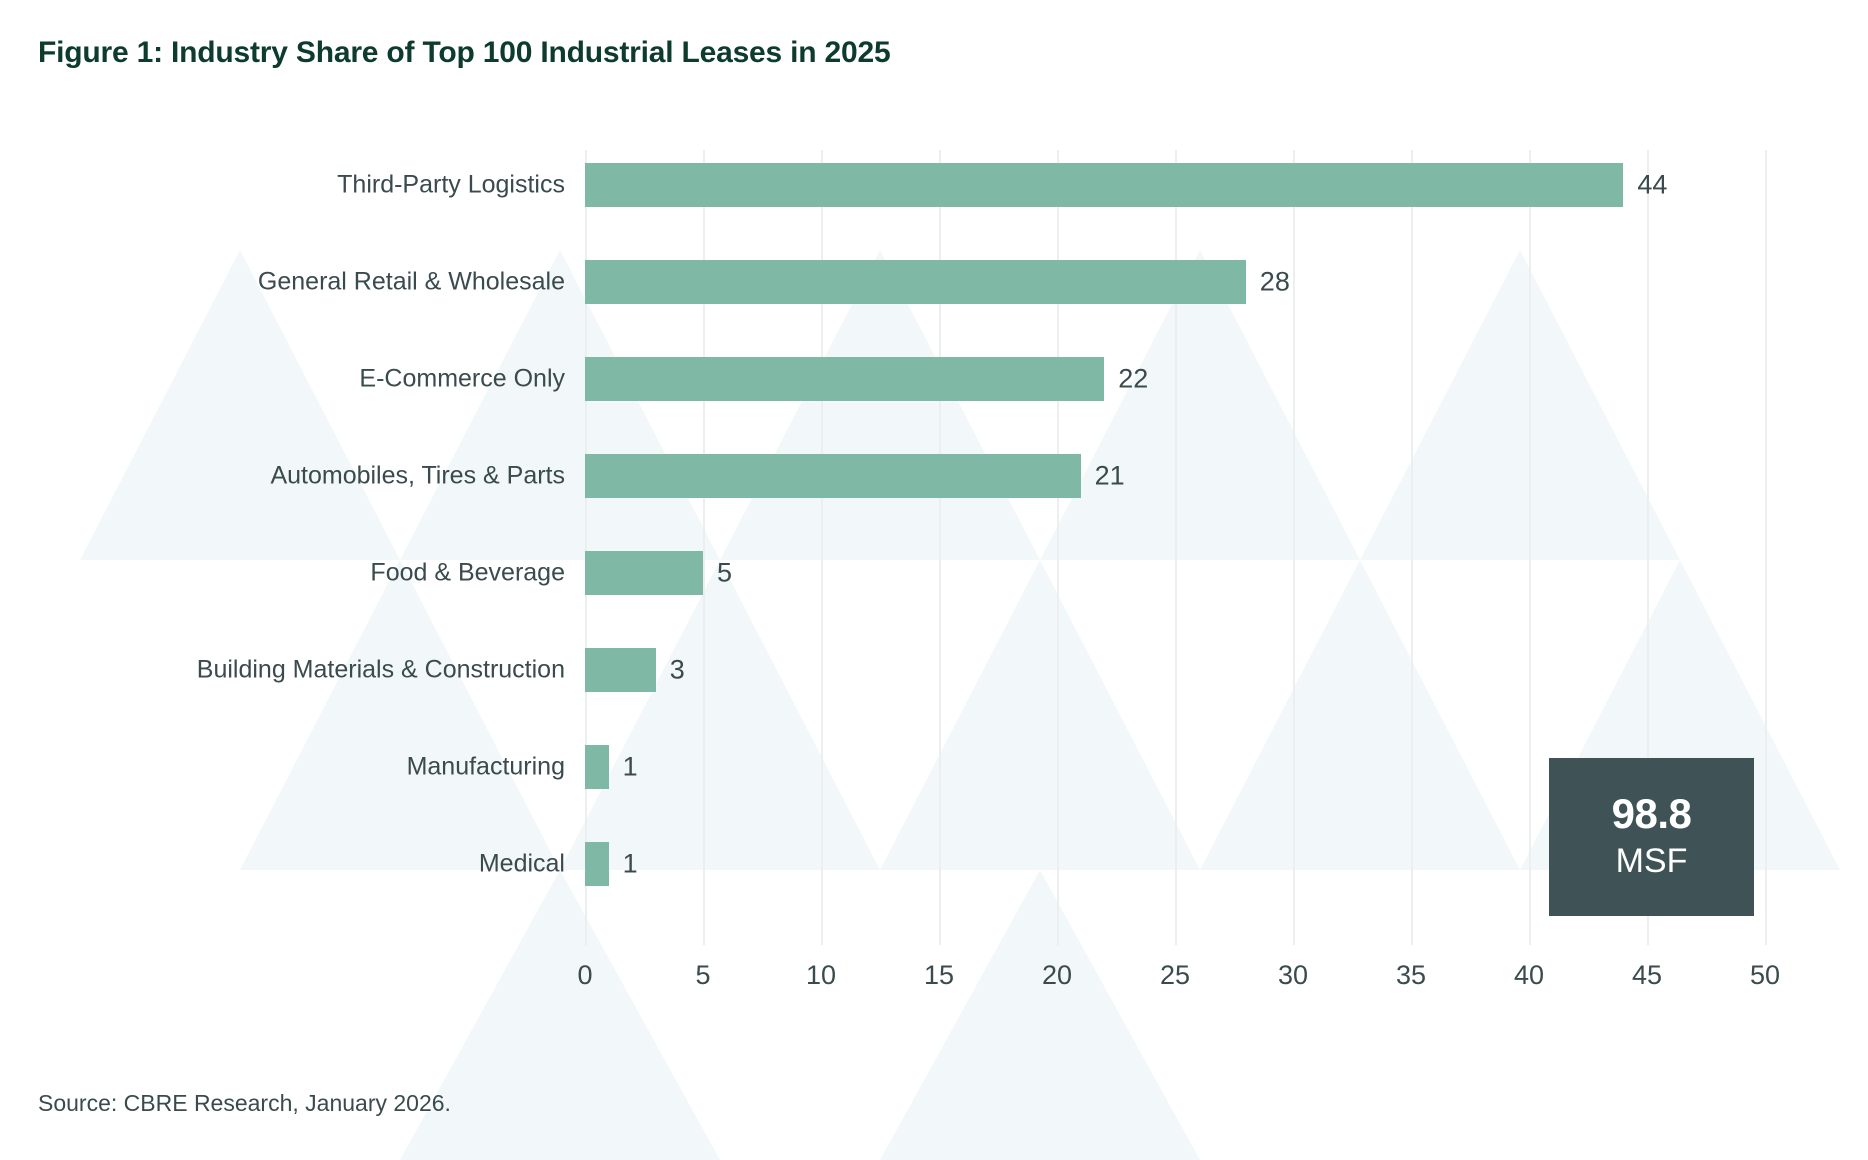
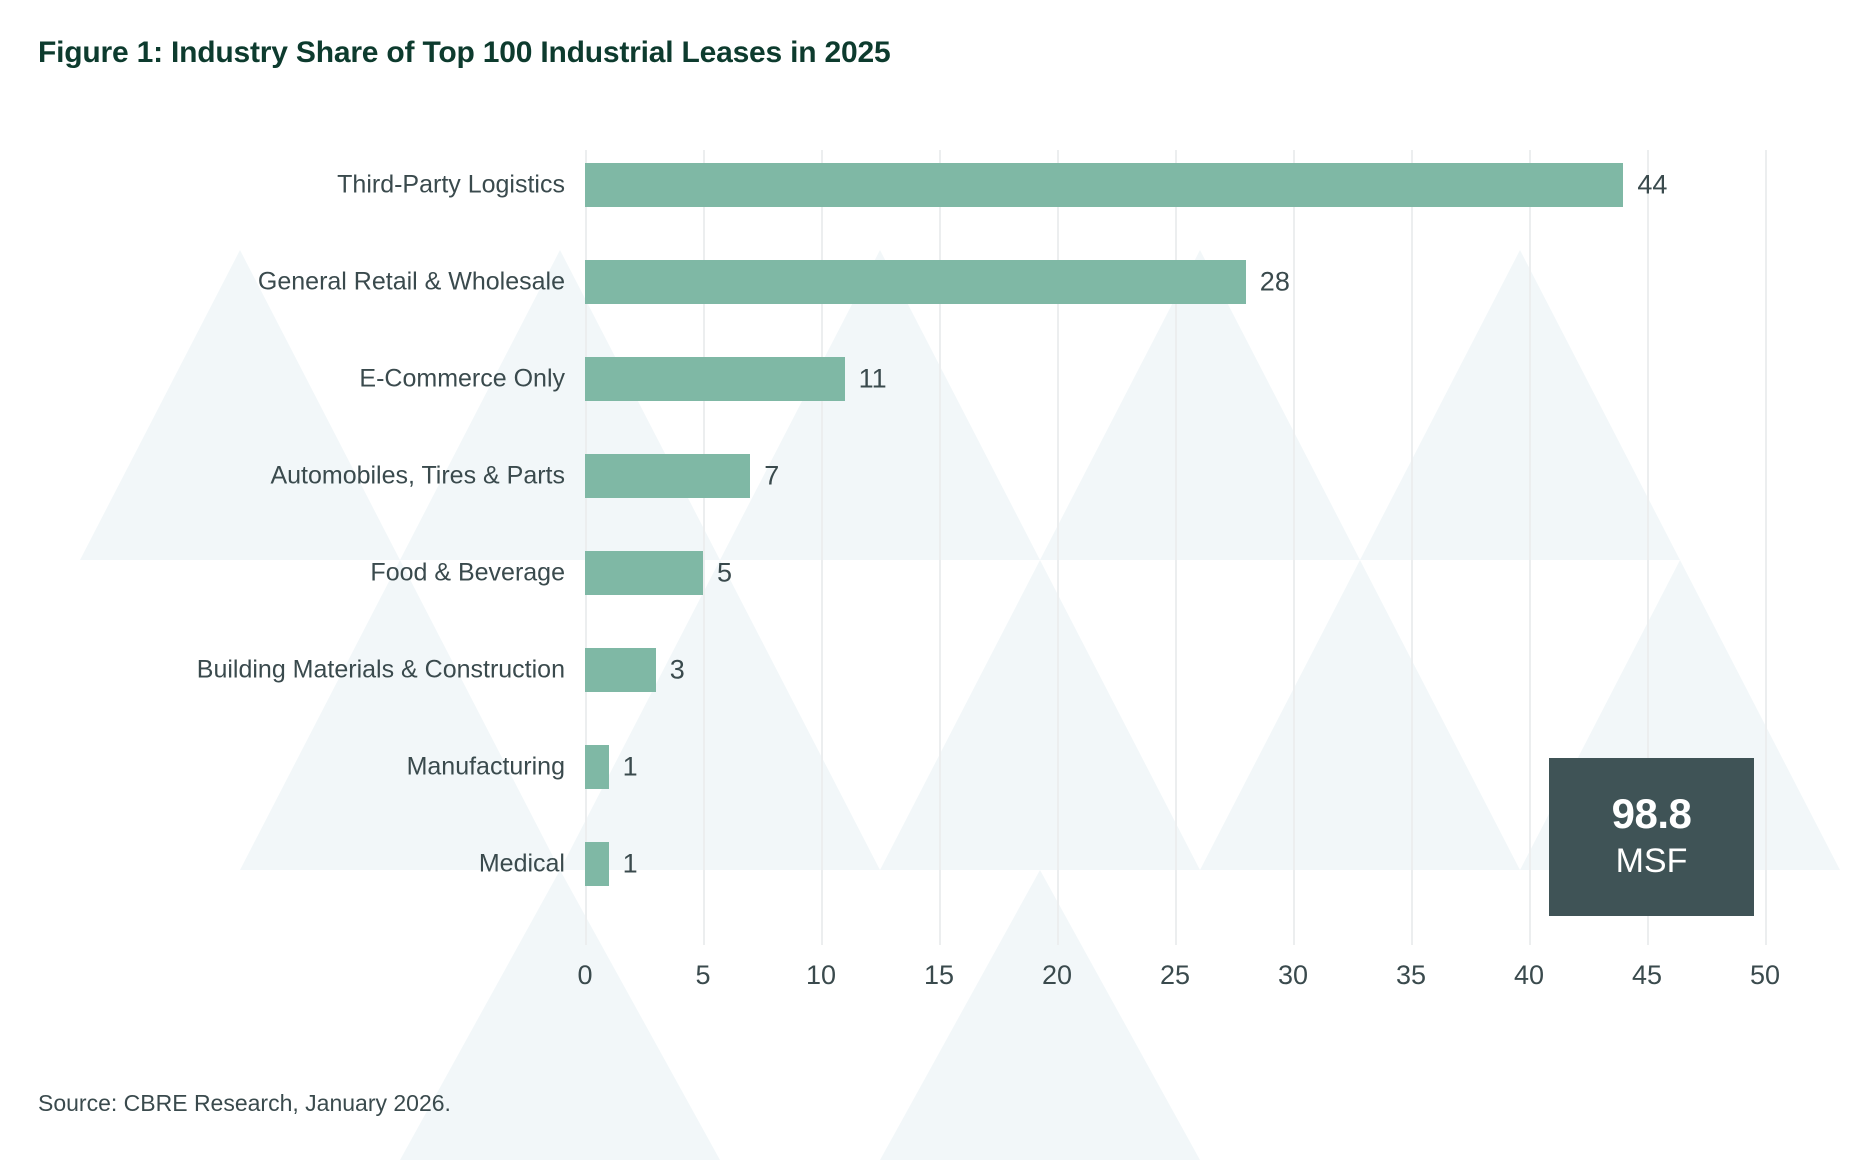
E-Commerce Only: 22 -> 11
Automobiles, Tires & Parts: 21 -> 7
